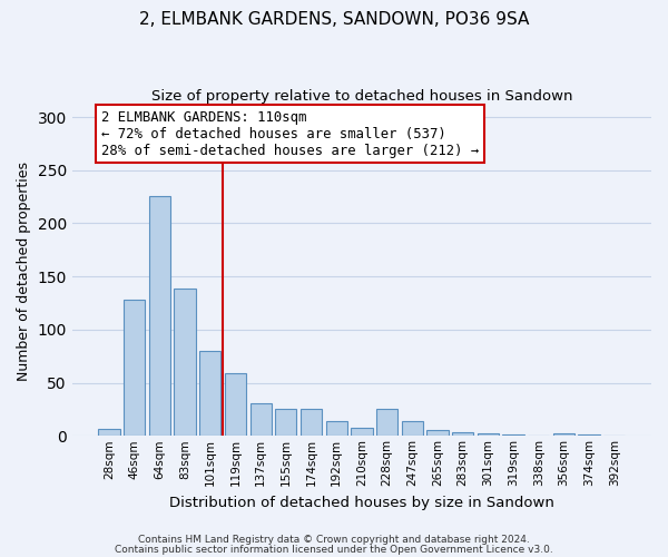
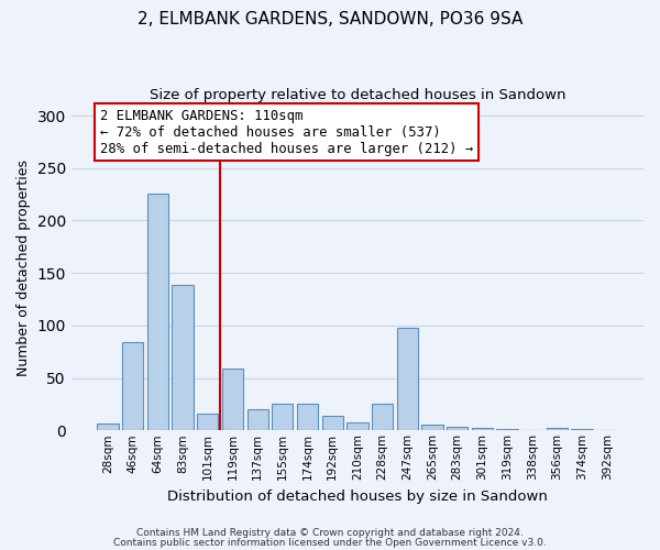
46sqm: 128 -> 84
101sqm: 80 -> 16
137sqm: 31 -> 20
247sqm: 14 -> 98
